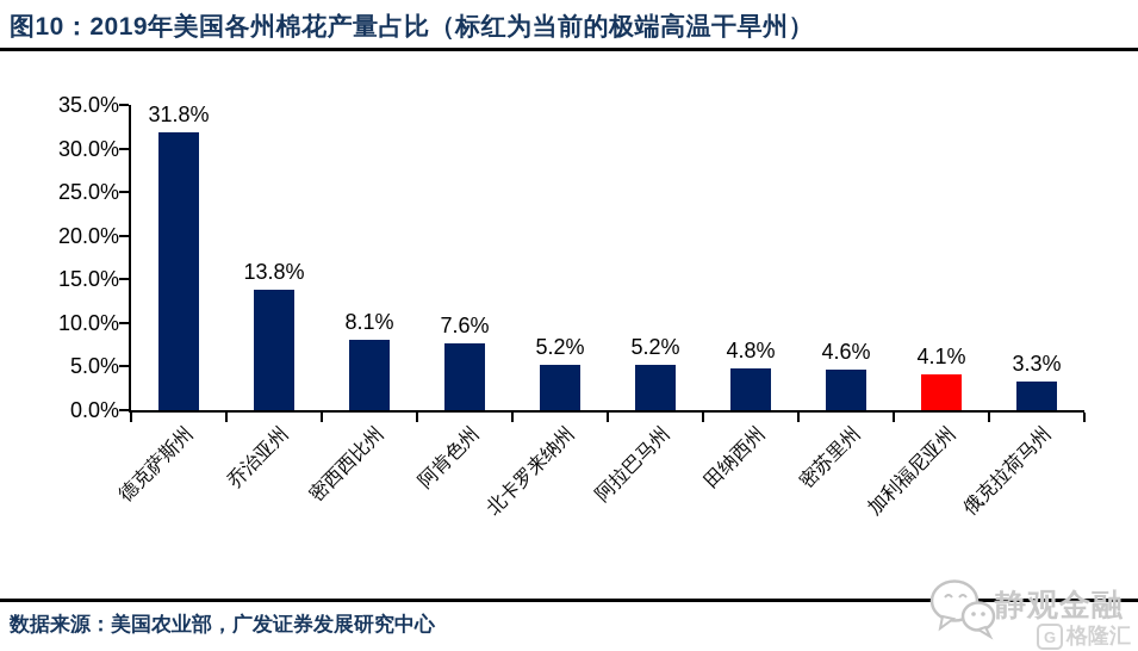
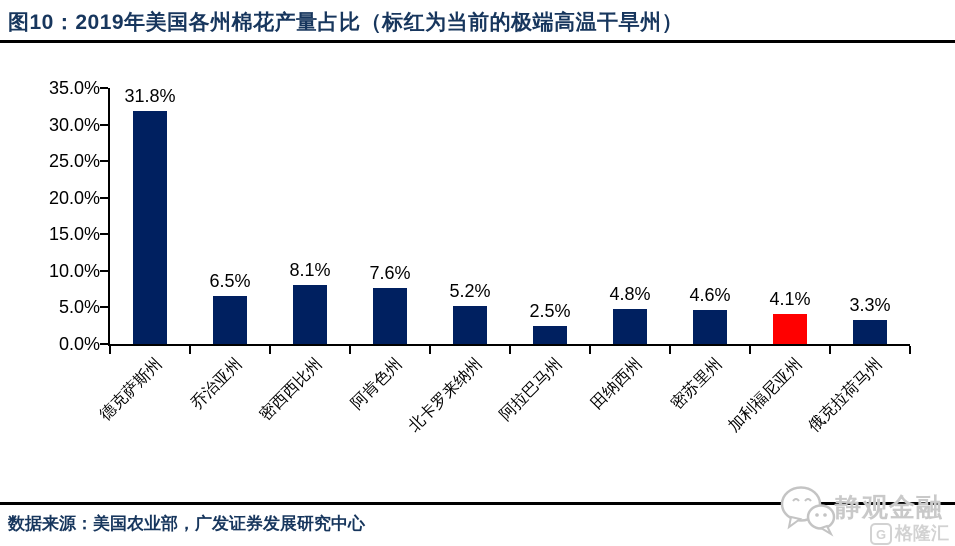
乔治亚州: 13.8% -> 6.5%
阿拉巴马州: 5.2% -> 2.5%
